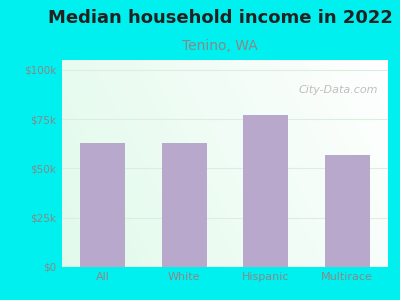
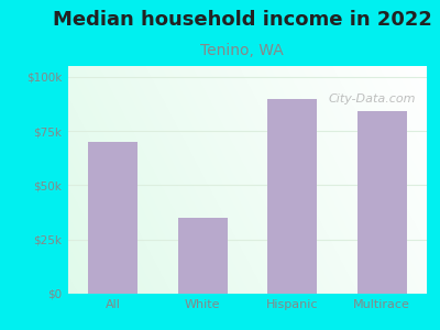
All: $63k -> $70k
White: $63k -> $35k
Hispanic: $77k -> $90k
Multirace: $57k -> $84k
